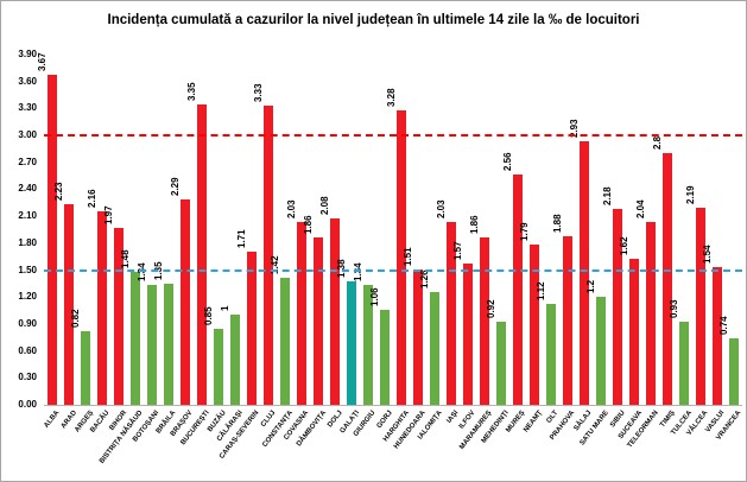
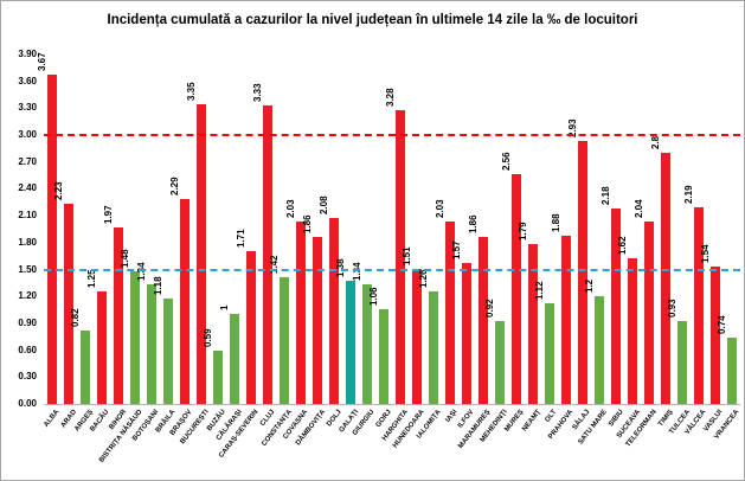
BACĂU: 2.16 -> 1.25
BRĂILA: 1.35 -> 1.18
BUZĂU: 0.85 -> 0.59
